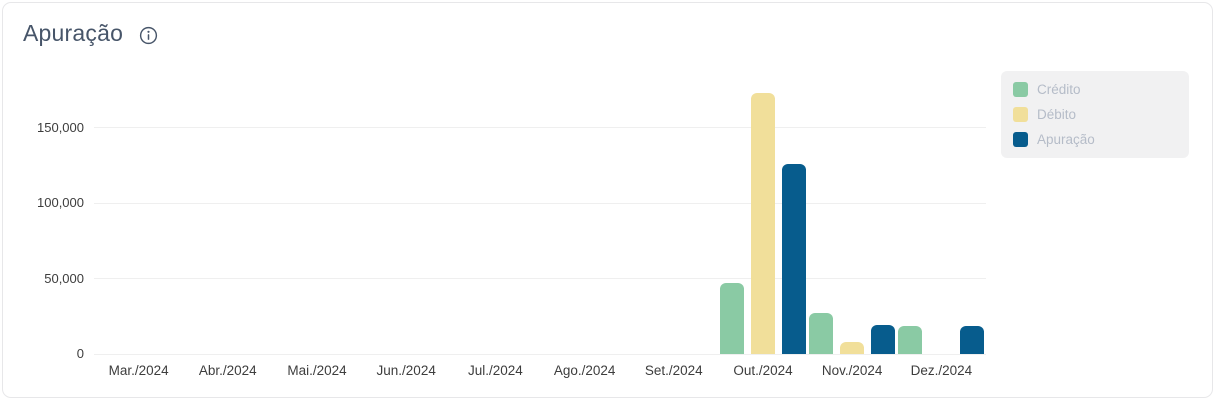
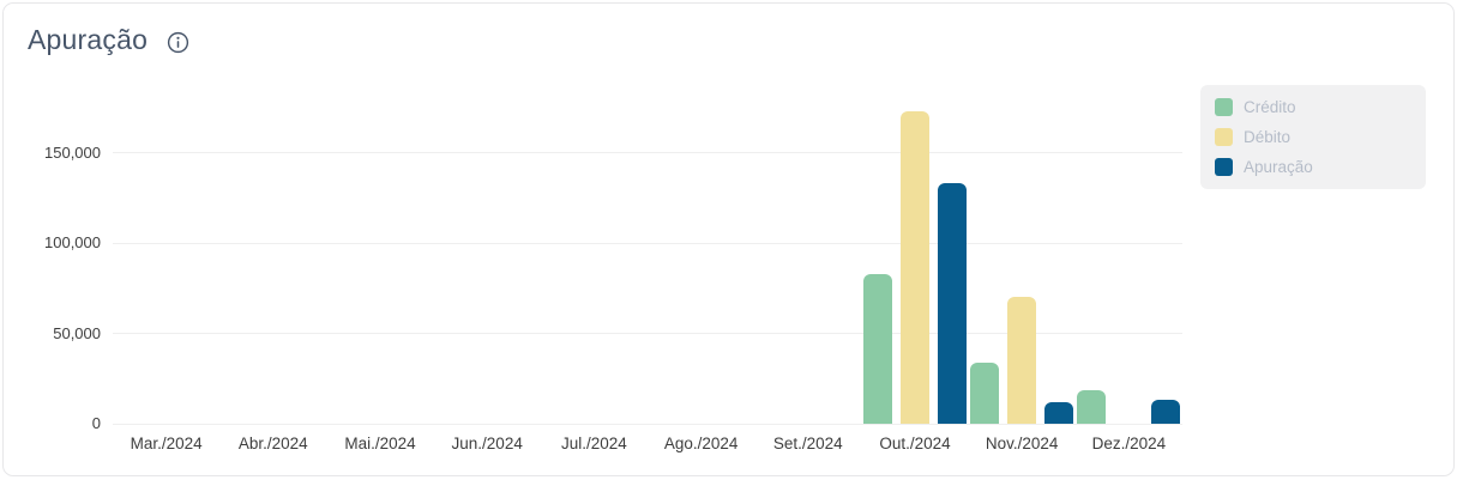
Crédito/Out./2024: 47000 -> 83000
Apuração/Out./2024: 126000 -> 133000
Crédito/Nov./2024: 27000 -> 34000
Débito/Nov./2024: 8000 -> 70000
Apuração/Nov./2024: 19000 -> 12000
Apuração/Dez./2024: 18000 -> 13000
